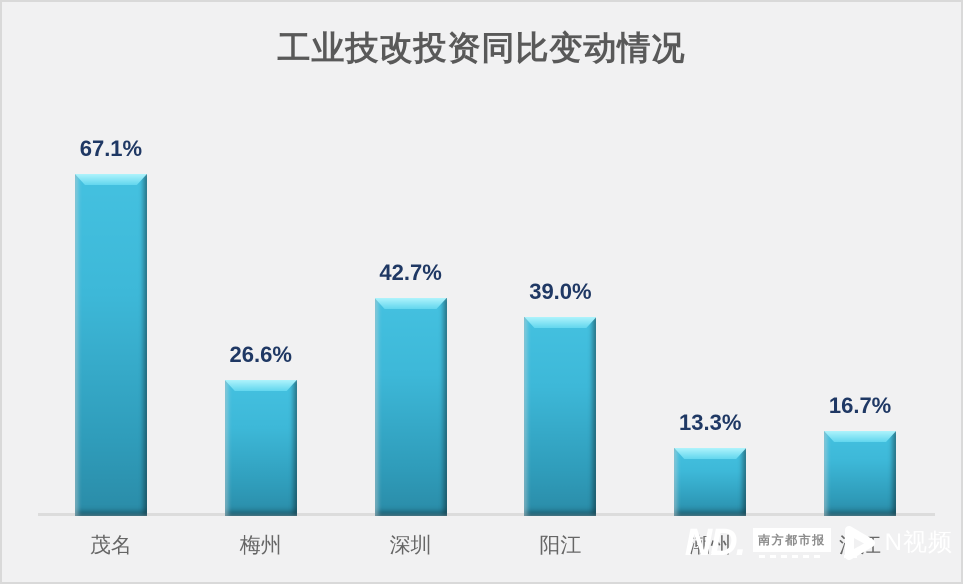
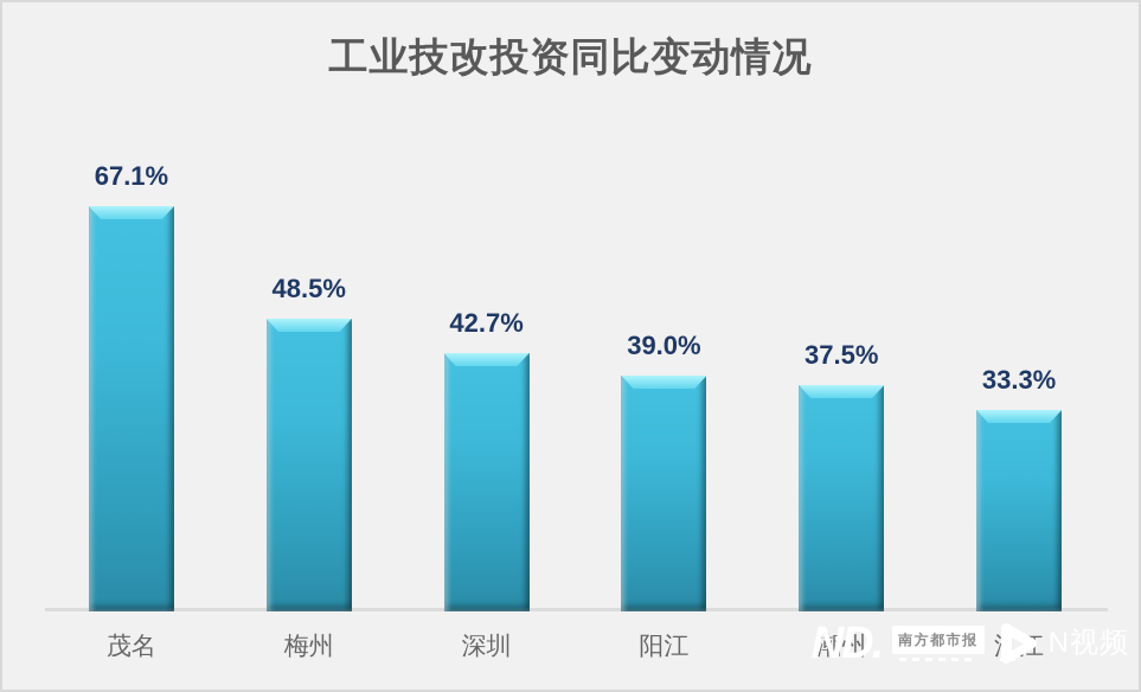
梅州: 26.6% -> 48.5%
潮州: 13.3% -> 37.5%
湛江: 16.7% -> 33.3%
